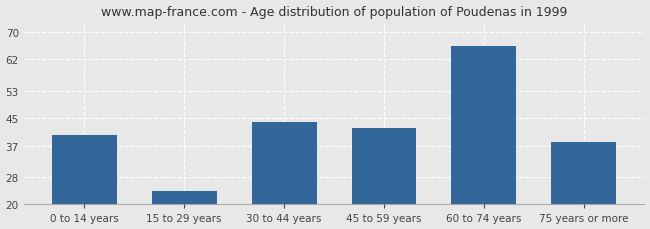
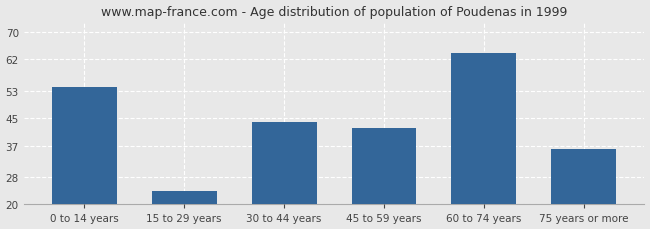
0 to 14 years: 40 -> 54
60 to 74 years: 66 -> 64
75 years or more: 38 -> 36
